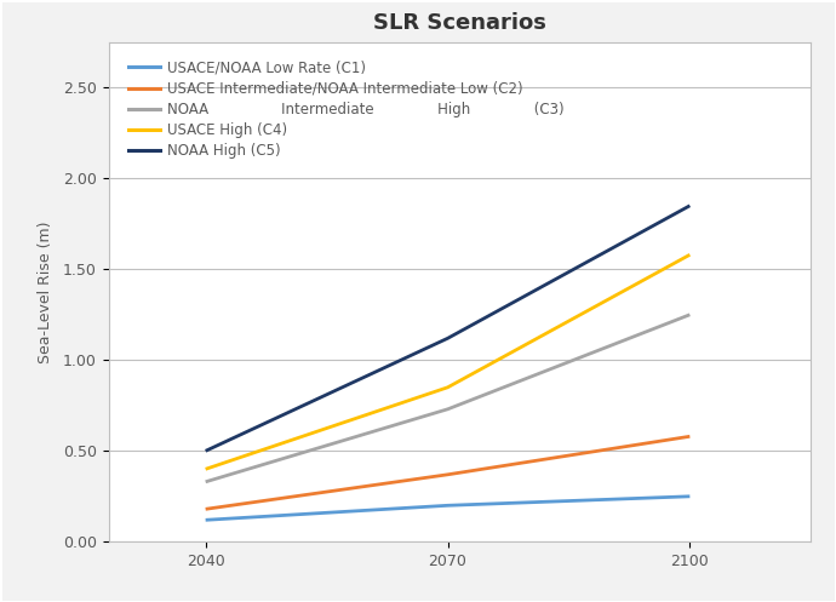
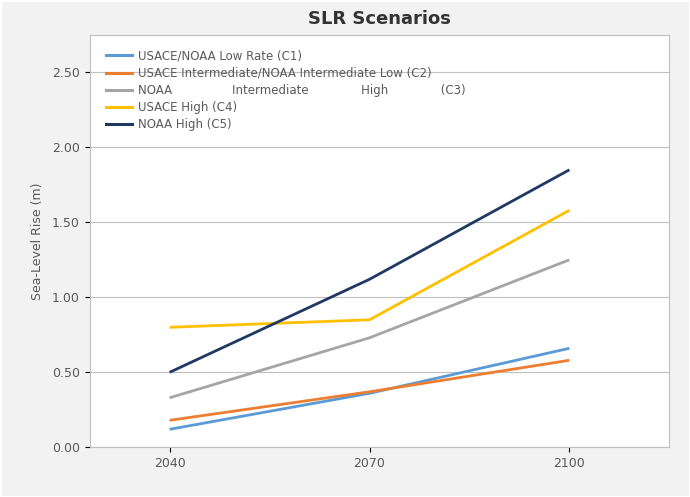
USACE High (C4)/2040: 0.40 -> 0.80
USACE/NOAA Low Rate (C1)/2070: 0.20 -> 0.36
USACE/NOAA Low Rate (C1)/2100: 0.25 -> 0.66
